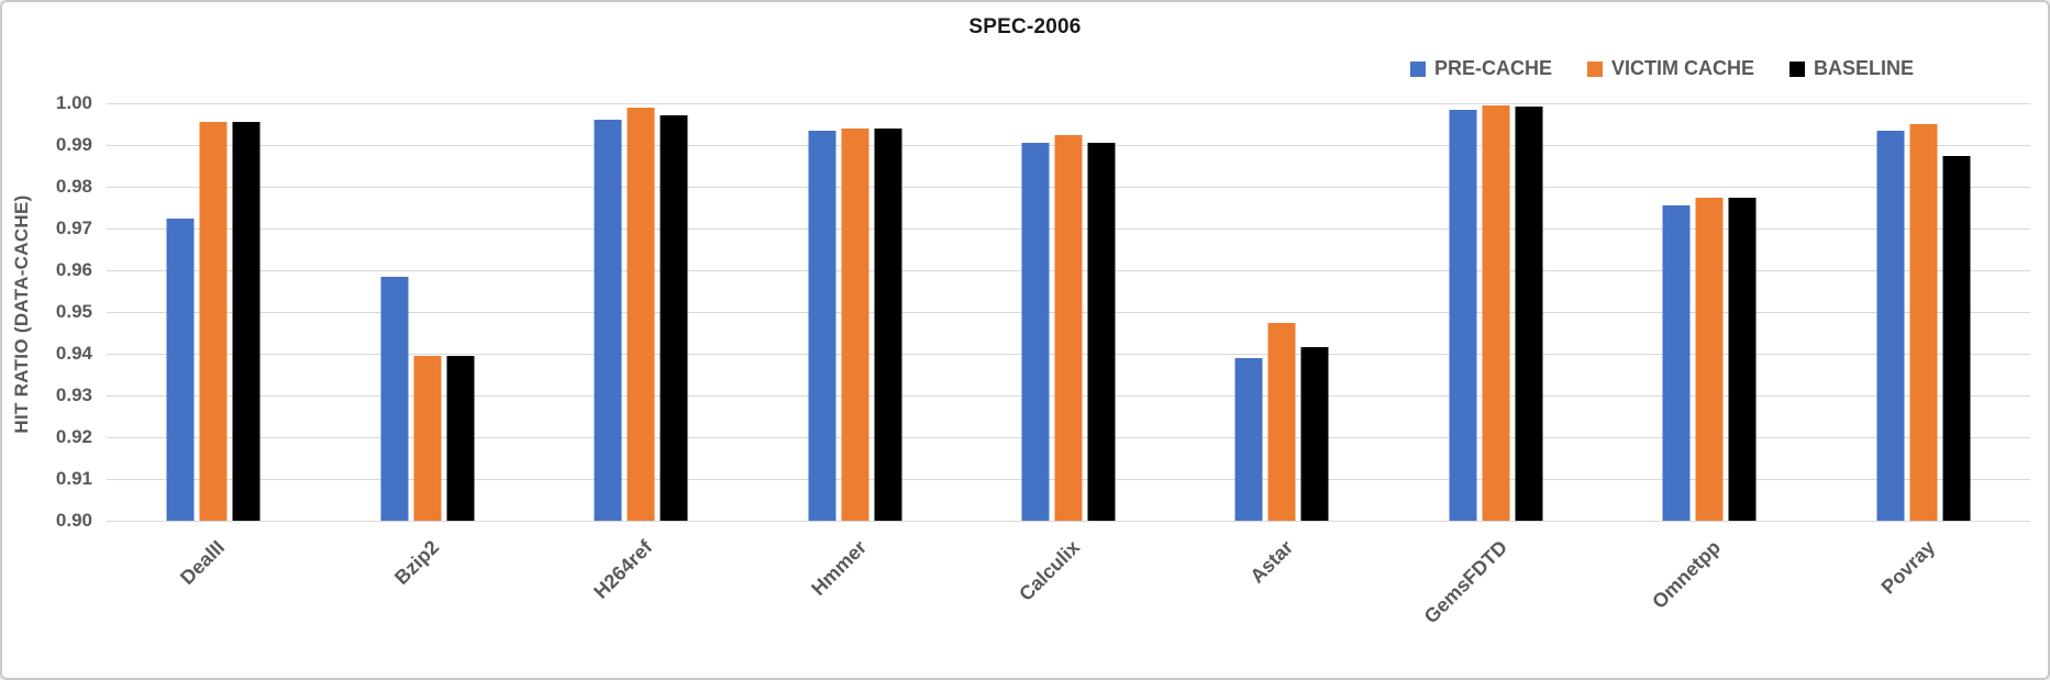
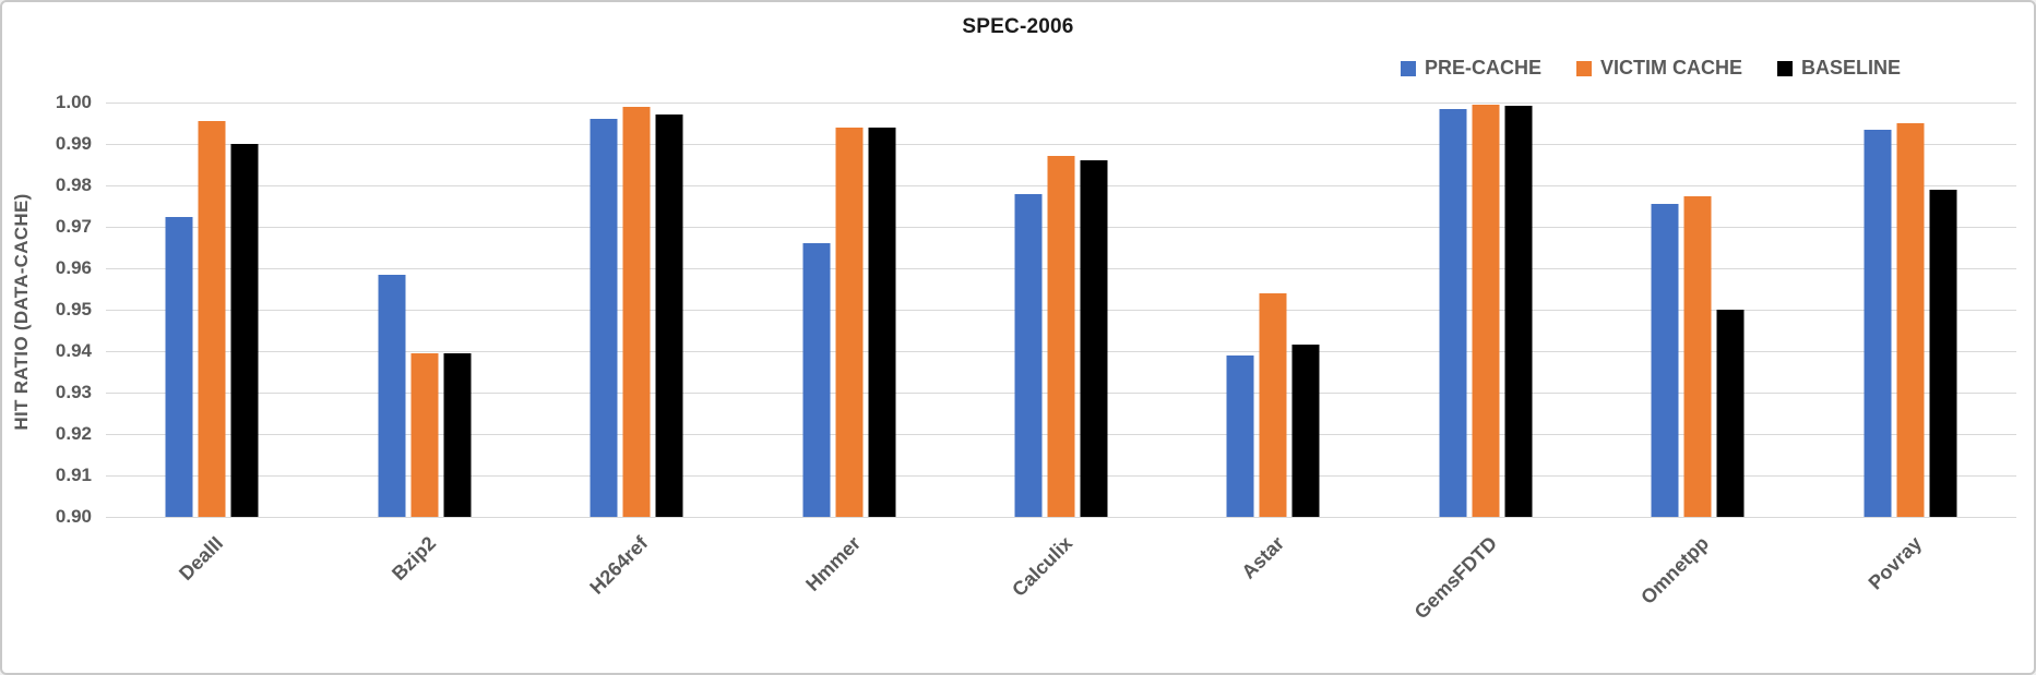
BASELINE/DealII: 0.996 -> 0.990
PRE-CACHE/Hmmer: 0.994 -> 0.966
PRE-CACHE/Calculix: 0.991 -> 0.978
VICTIM CACHE/Calculix: 0.993 -> 0.987
BASELINE/Calculix: 0.991 -> 0.986
VICTIM CACHE/Astar: 0.948 -> 0.954
BASELINE/Omnetpp: 0.978 -> 0.950
BASELINE/Povray: 0.988 -> 0.979
